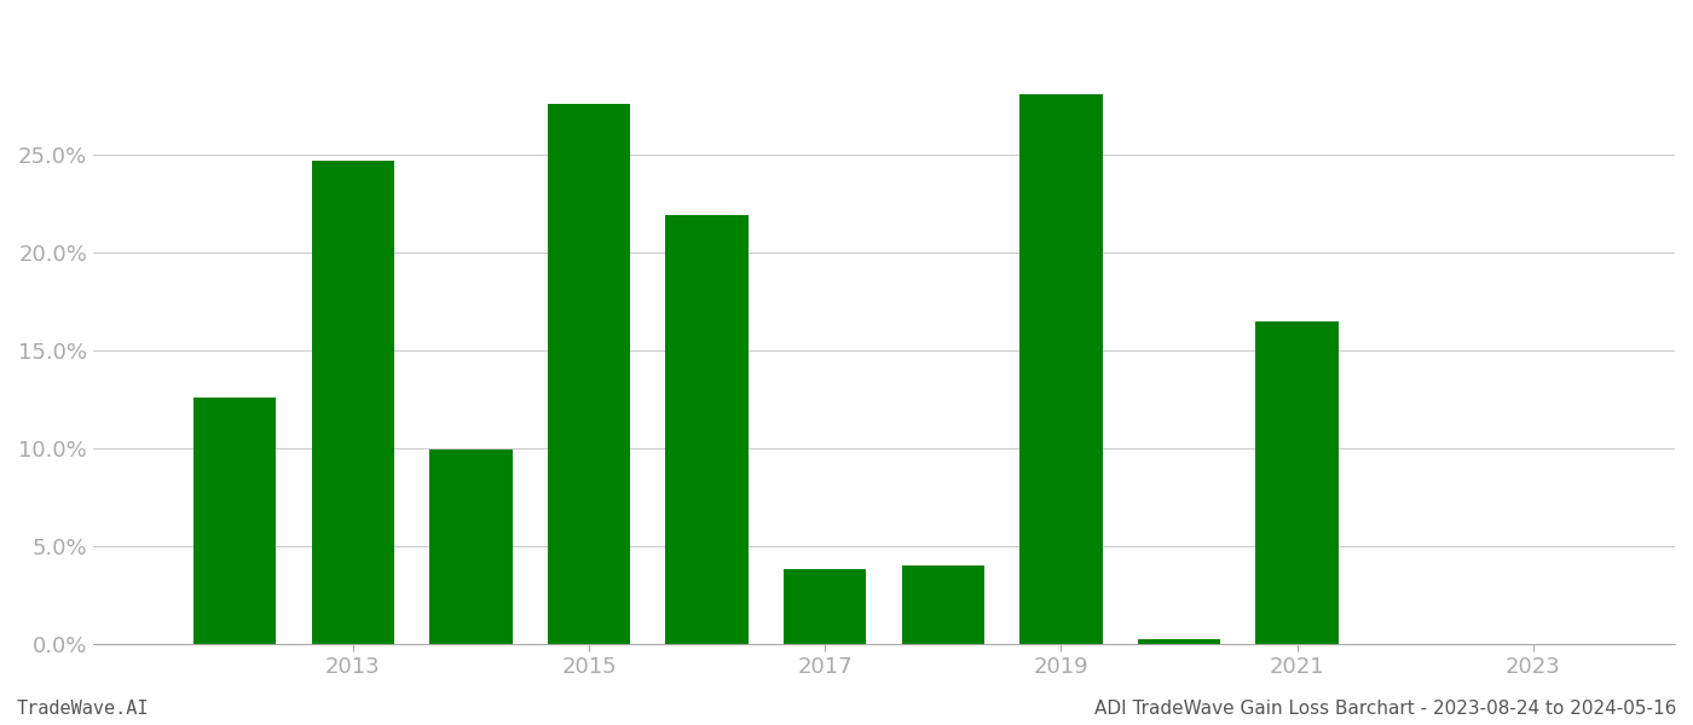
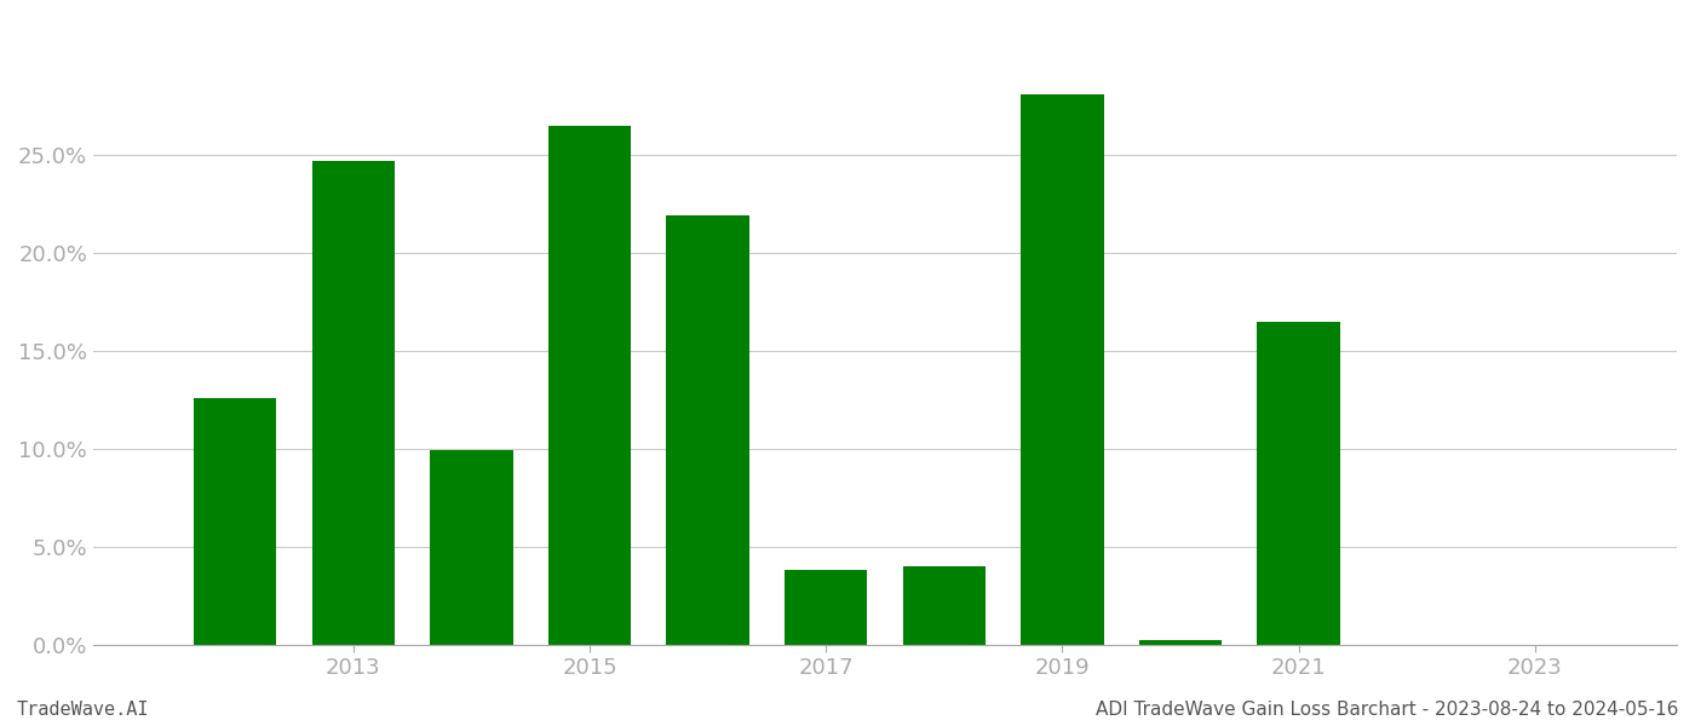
2015: 27.6% -> 26.5%
